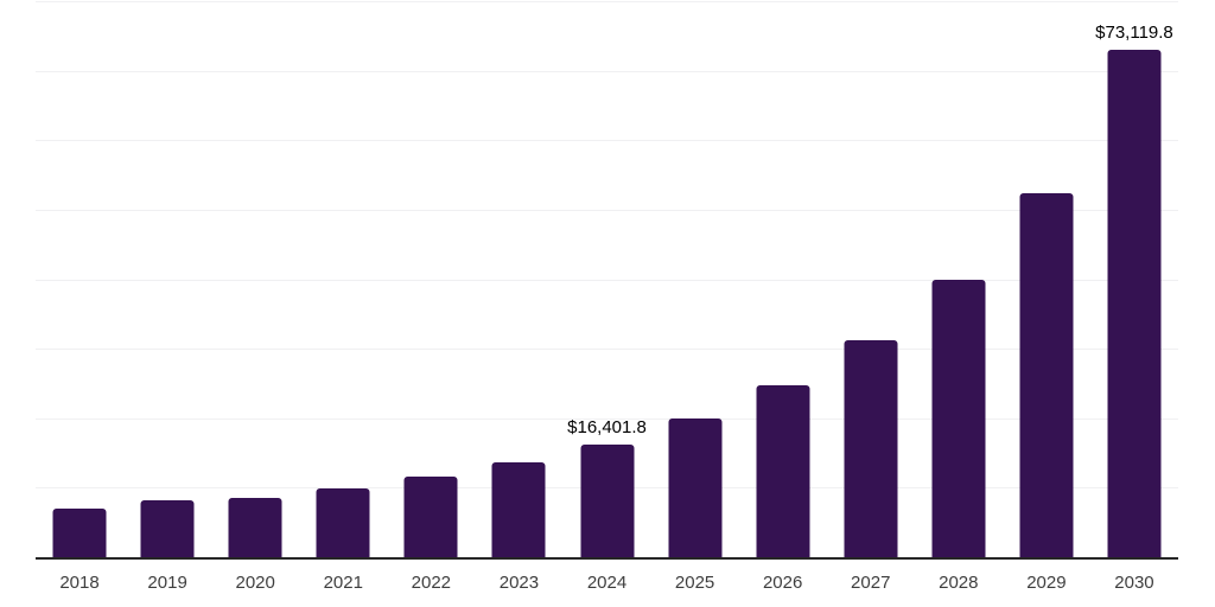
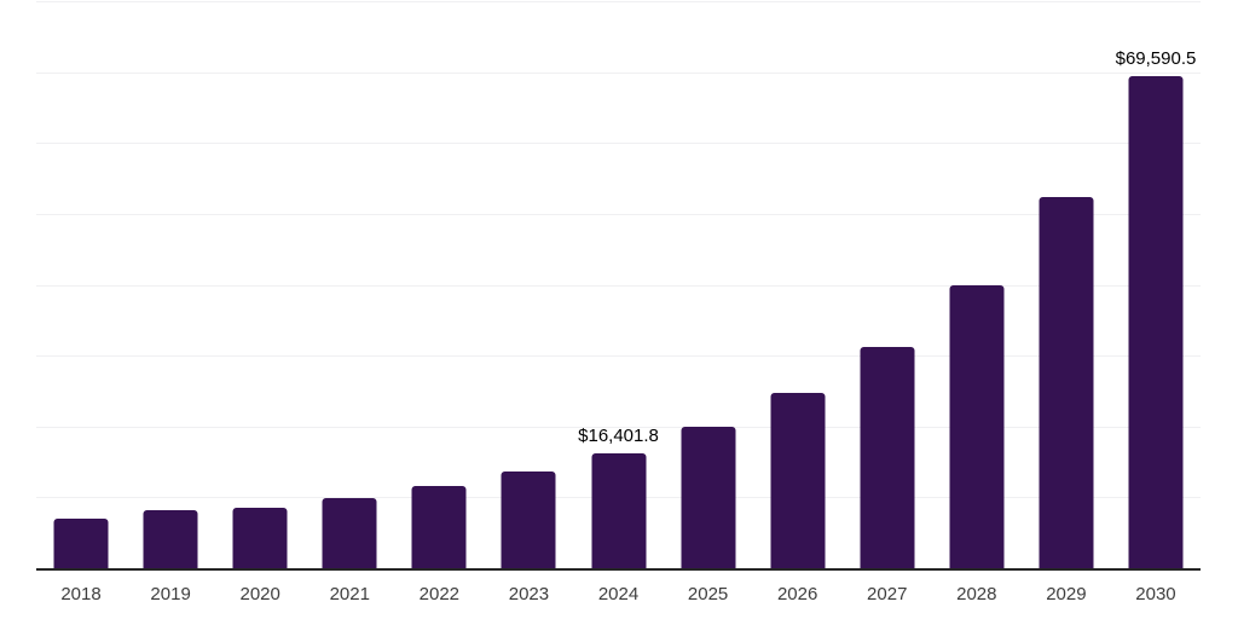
2030: $73,119.8 -> $69,590.5
